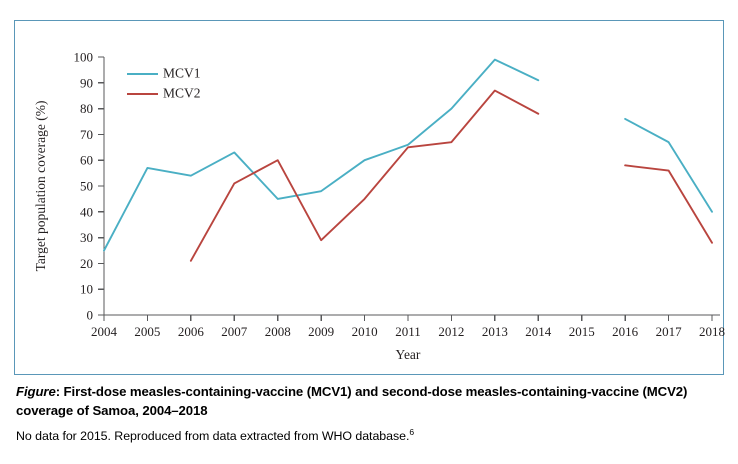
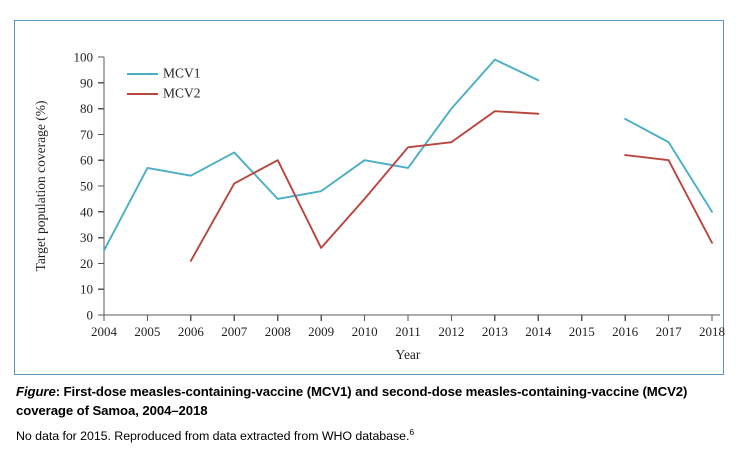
MCV2/2009: 29 -> 26
MCV1/2011: 66 -> 57
MCV2/2013: 87 -> 79
MCV2/2016: 58 -> 62
MCV2/2017: 56 -> 60
